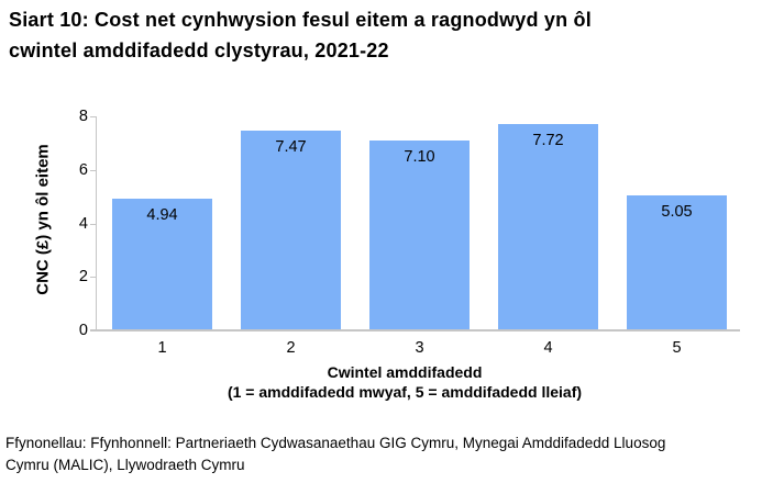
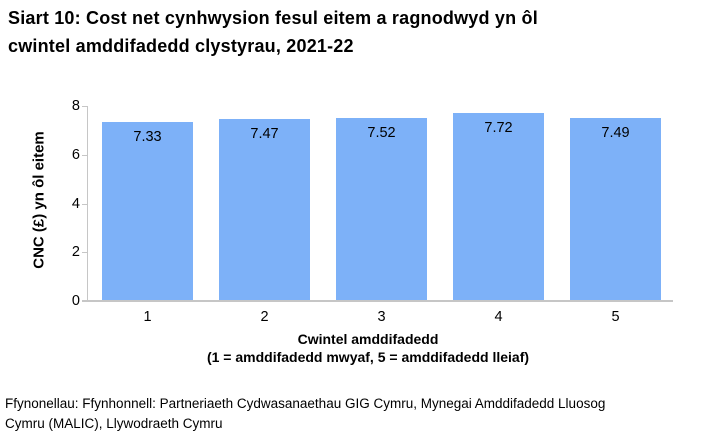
1: 4.94 -> 7.33
3: 7.10 -> 7.52
5: 5.05 -> 7.49
